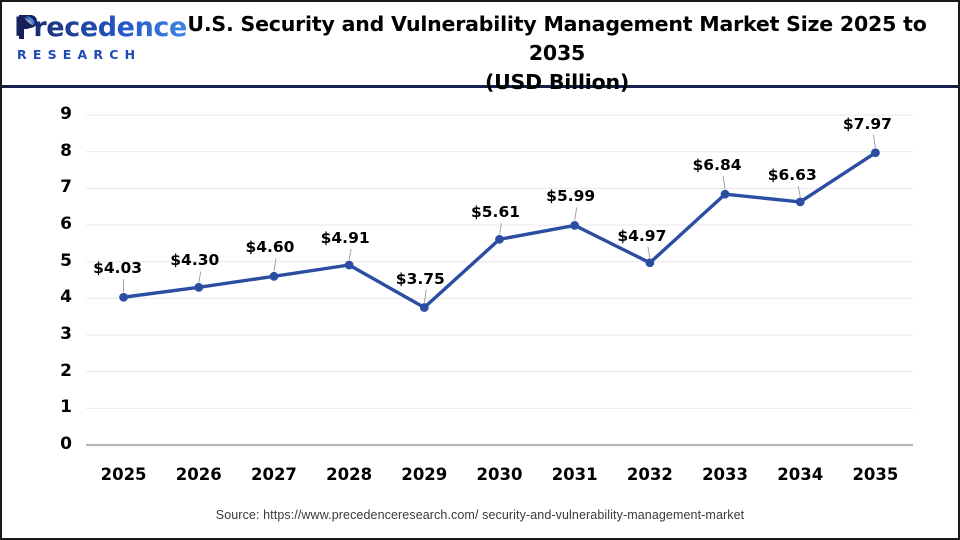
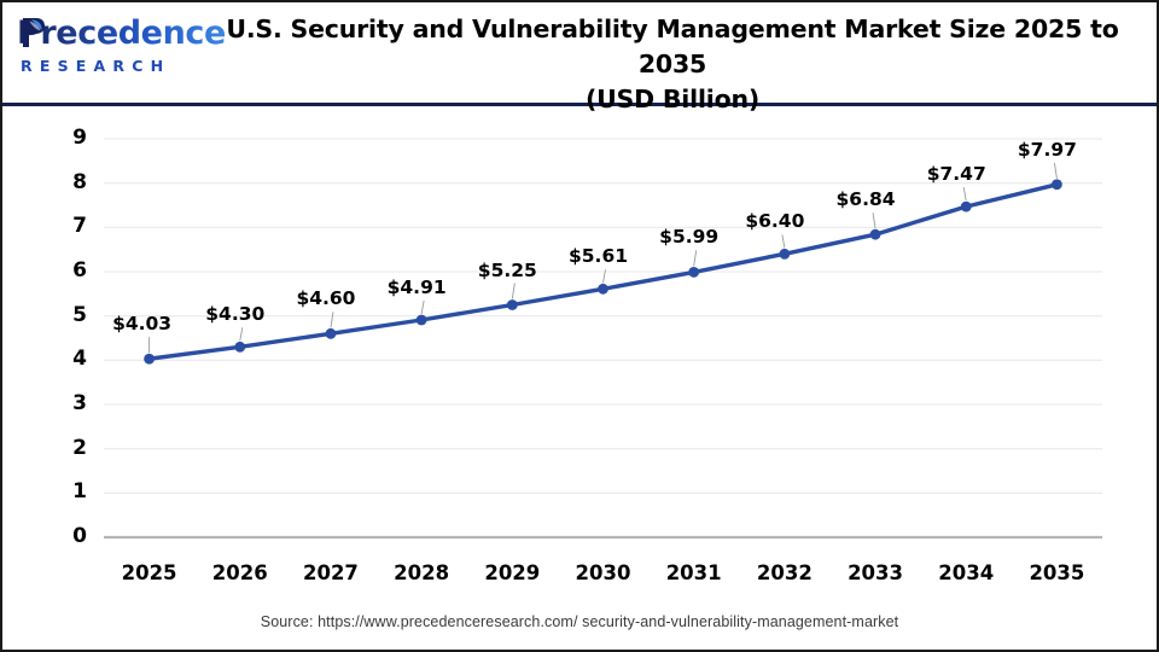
2029: $3.75 -> $5.25
2032: $4.97 -> $6.40
2034: $6.63 -> $7.47
